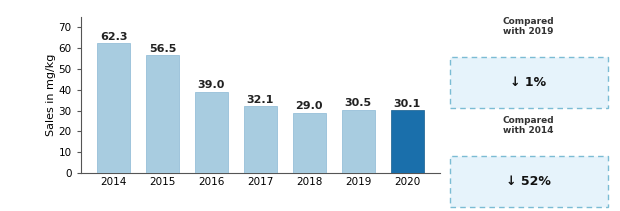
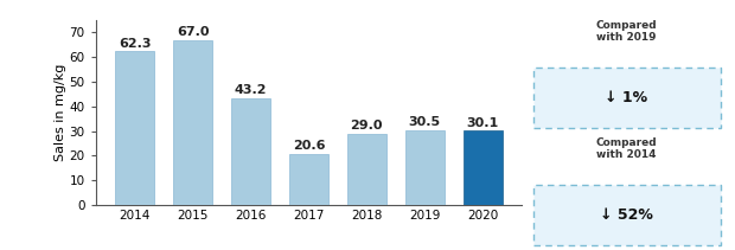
2015: 56.5 -> 67.0
2016: 39.0 -> 43.2
2017: 32.1 -> 20.6
